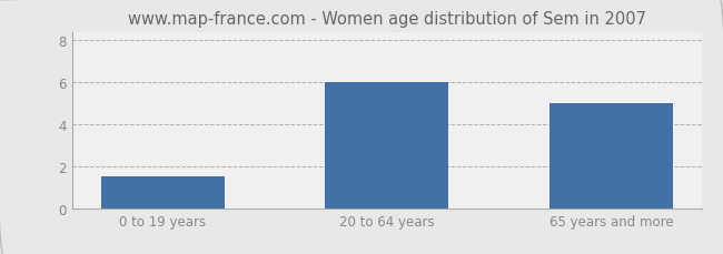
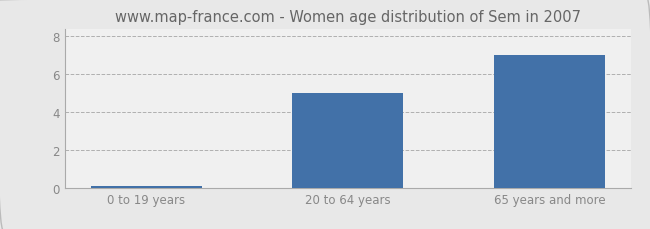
0 to 19 years: 1.5 -> 0.1
20 to 64 years: 6.0 -> 5.0
65 years and more: 5.0 -> 7.0
